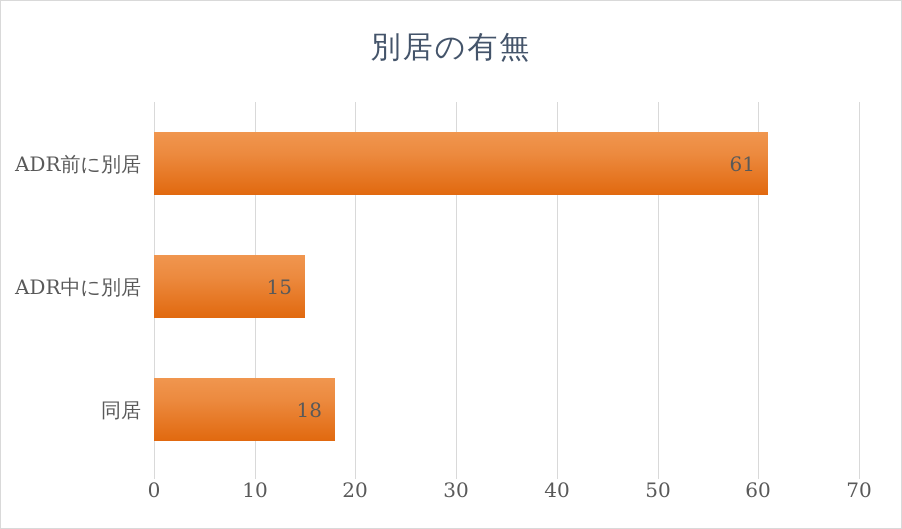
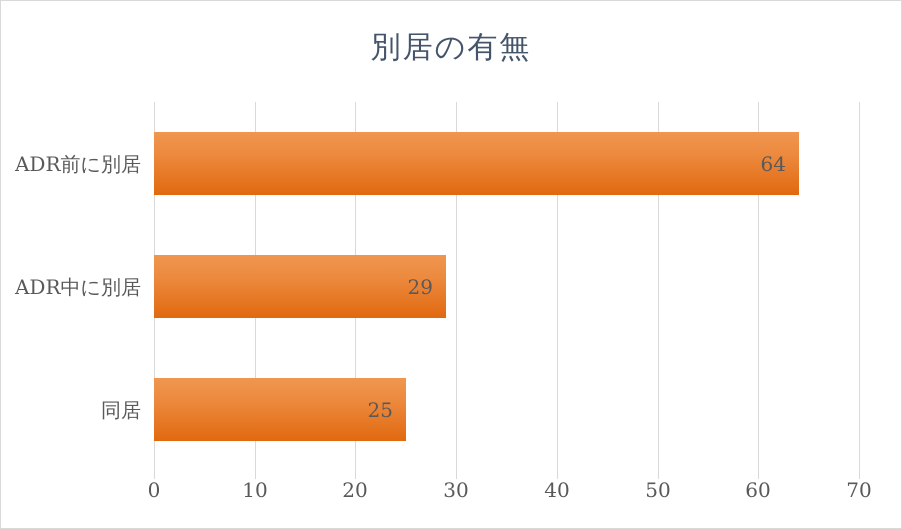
ADR前に別居: 61 -> 64
ADR中に別居: 15 -> 29
同居: 18 -> 25
